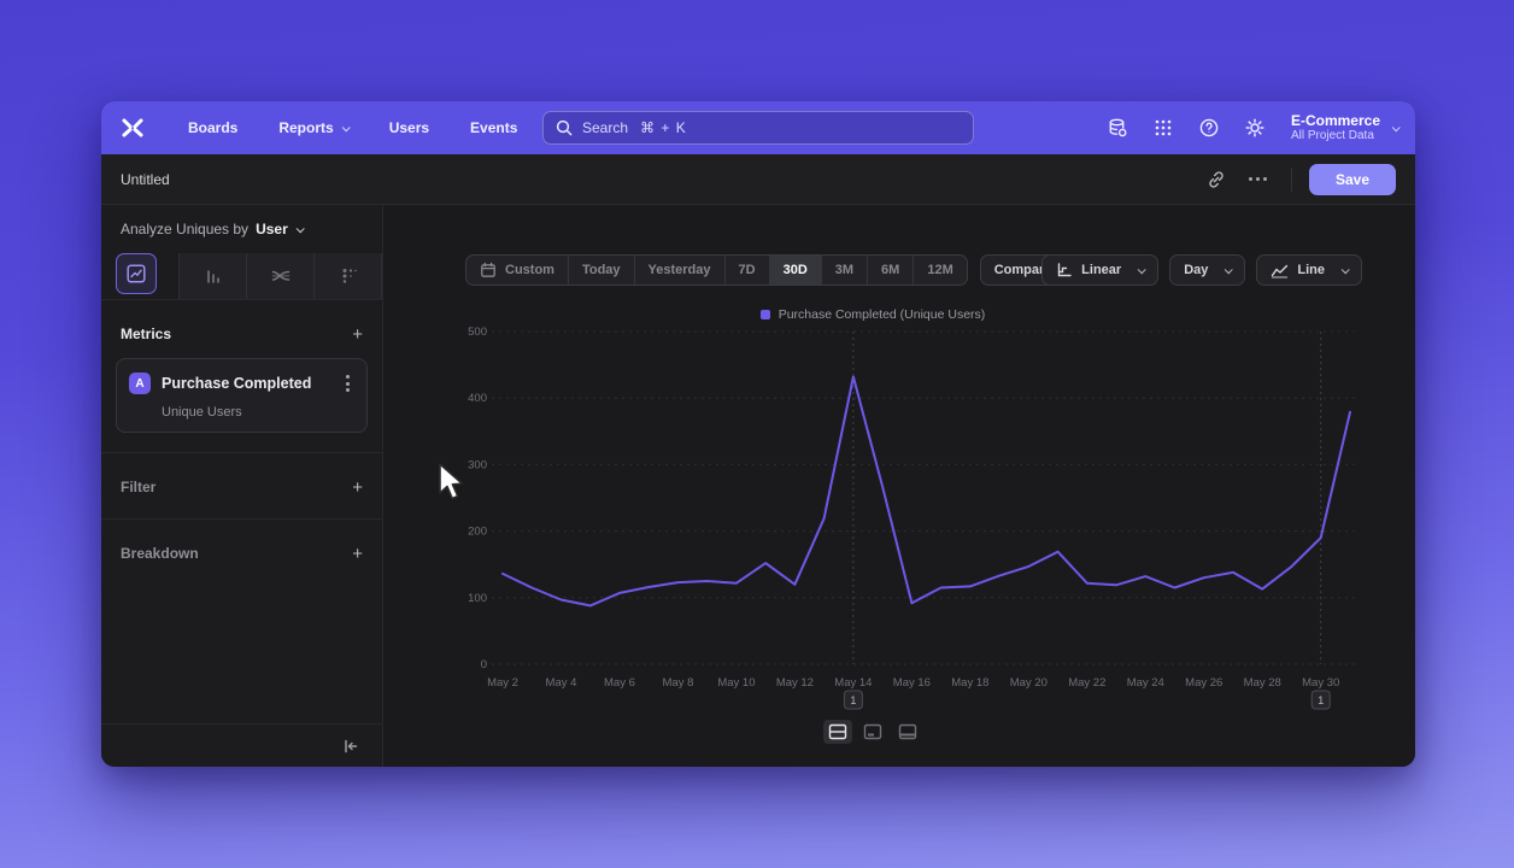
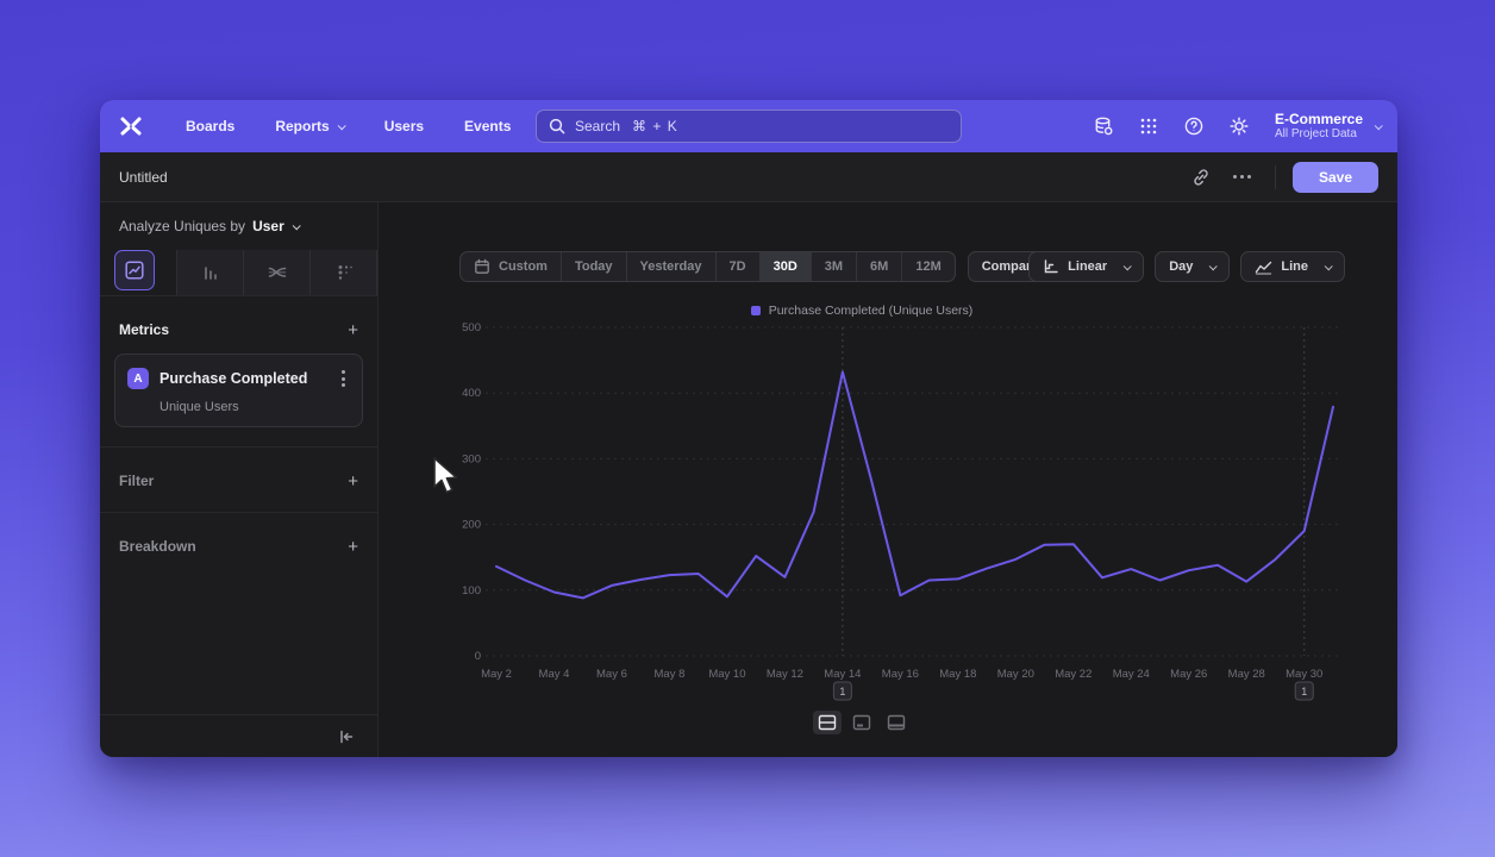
May 10: 120 -> 90
May 22: 120 -> 170
